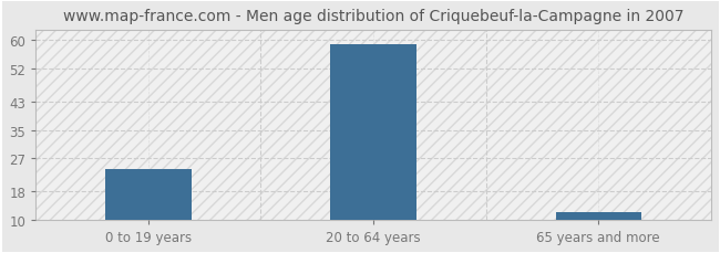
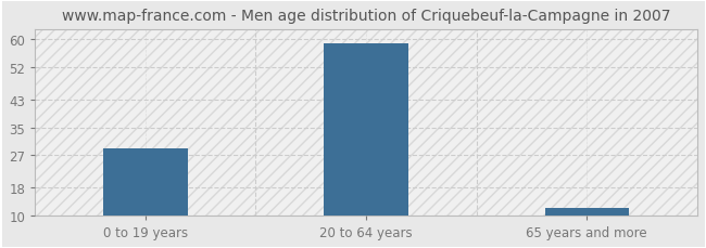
0 to 19 years: 24 -> 29
